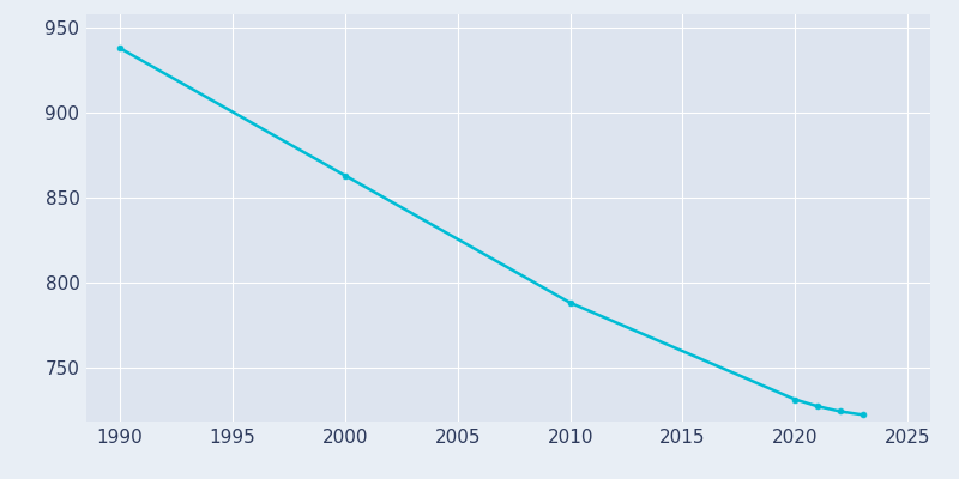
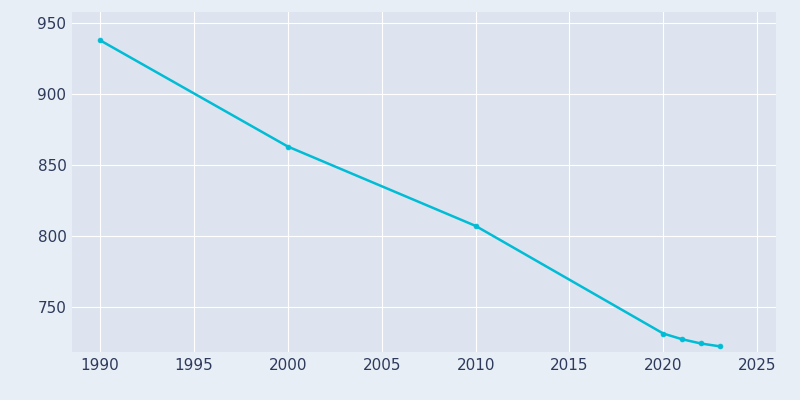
2010: 788 -> 807
